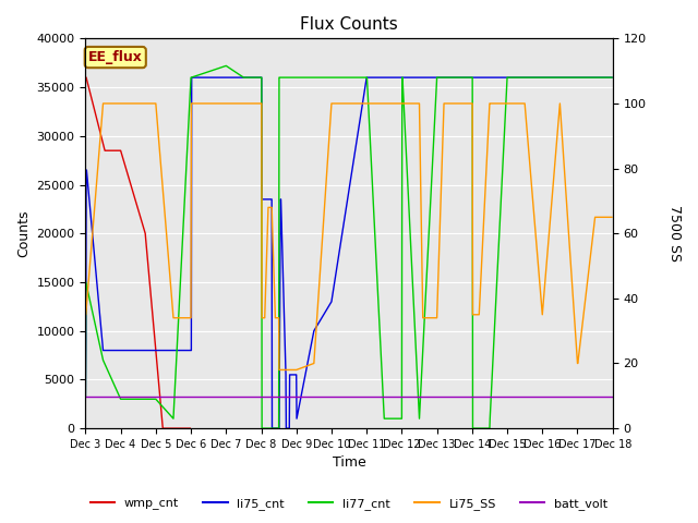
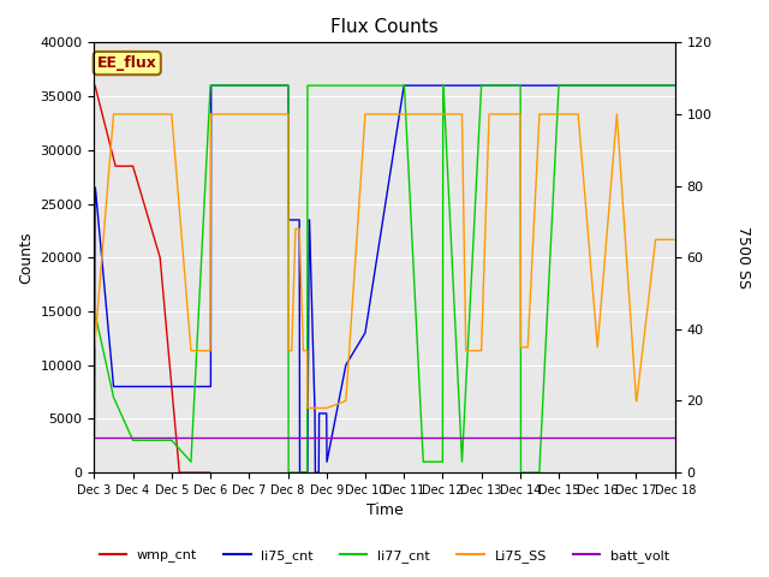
li77_cnt/Dec 7: 37200 -> 36000
